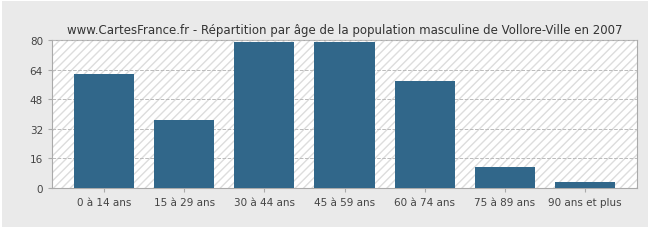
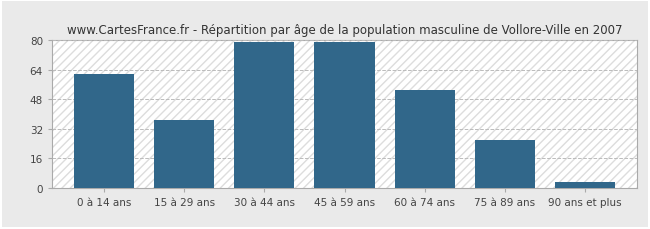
60 à 74 ans: 58 -> 53
75 à 89 ans: 11 -> 26
